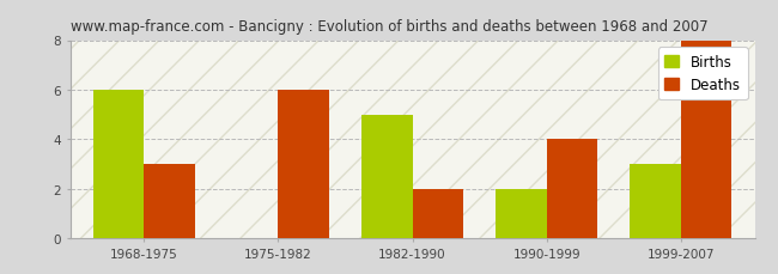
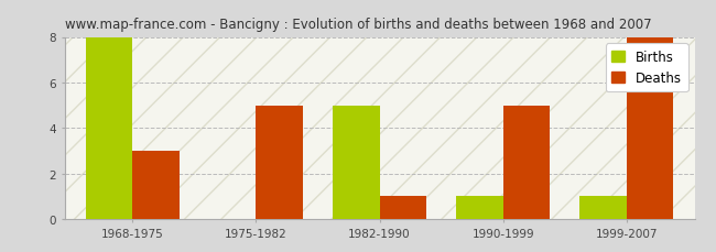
Births/1968-1975: 6 -> 8
Deaths/1975-1982: 6 -> 5
Deaths/1982-1990: 2 -> 1
Births/1990-1999: 2 -> 1
Deaths/1990-1999: 4 -> 5
Births/1999-2007: 3 -> 1
